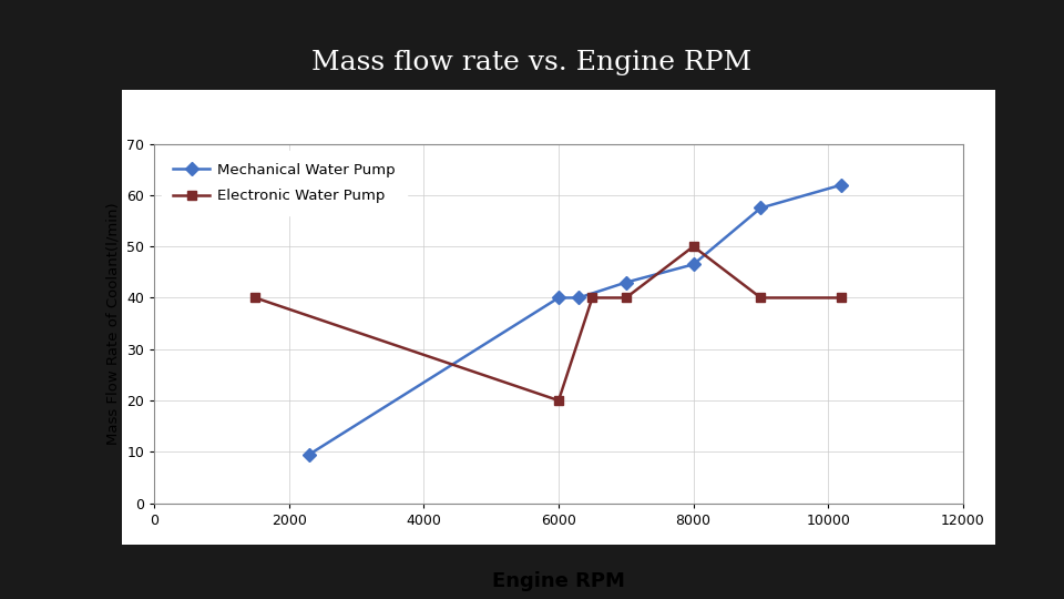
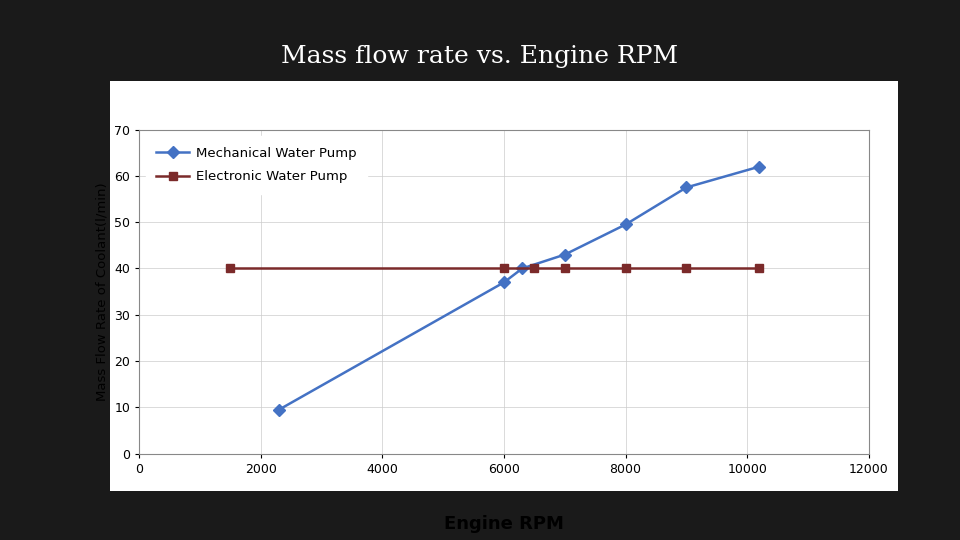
Mechanical Water Pump/6000: 40.0 -> 37.0
Electronic Water Pump/6000: 20 -> 40
Mechanical Water Pump/8000: 46.5 -> 49.5
Electronic Water Pump/8000: 50 -> 40
